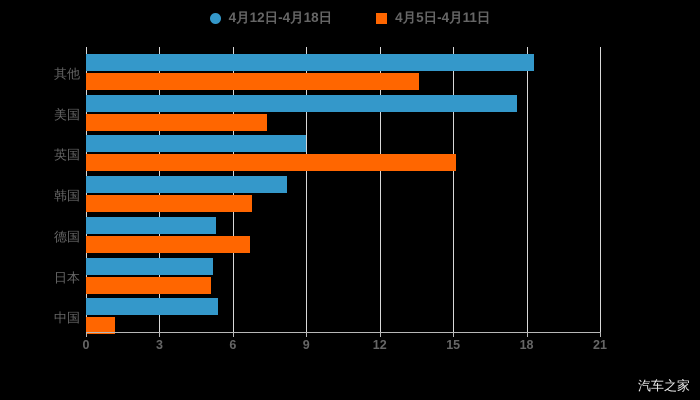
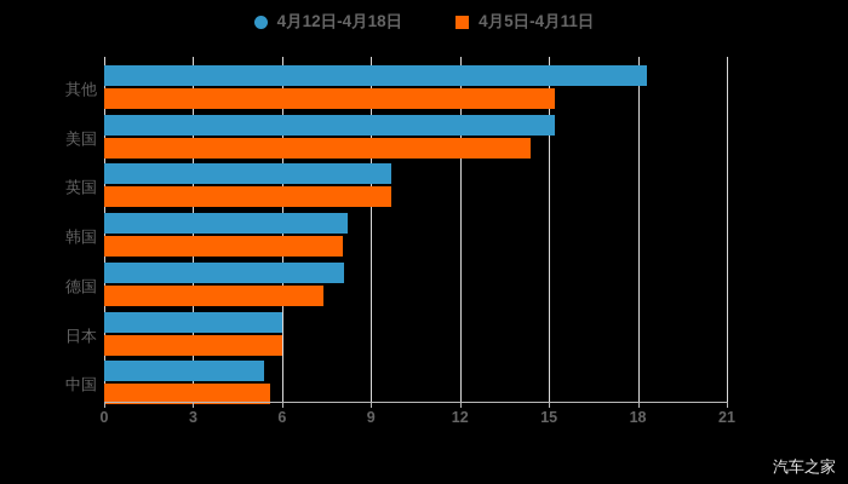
4月5日-4月11日/其他: 13.6 -> 15.2
4月12日-4月18日/美国: 17.6 -> 15.2
4月5日-4月11日/美国: 7.4 -> 14.4
4月12日-4月18日/英国: 9.0 -> 9.7
4月5日-4月11日/英国: 15.1 -> 9.7
4月5日-4月11日/韩国: 6.8 -> 8.1
4月12日-4月18日/德国: 5.3 -> 8.1
4月5日-4月11日/德国: 6.7 -> 7.4
4月12日-4月18日/日本: 5.2 -> 6.0
4月5日-4月11日/日本: 5.1 -> 6.0
4月5日-4月11日/中国: 1.2 -> 5.6
